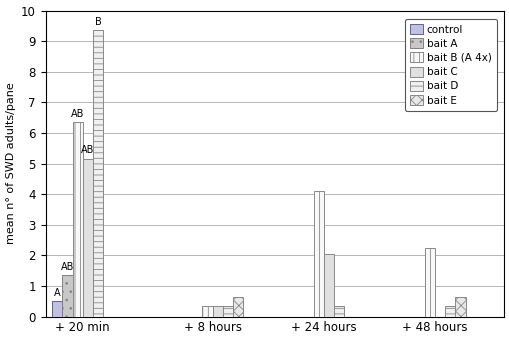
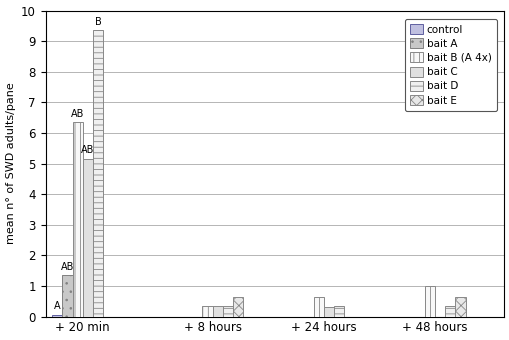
control/+ 20 min: 0.50 -> 0.05
bait B (A 4x)/+ 24 hours: 4.10 -> 0.65
bait C/+ 24 hours: 2.05 -> 0.30
bait B (A 4x)/+ 48 hours: 2.25 -> 1.00
